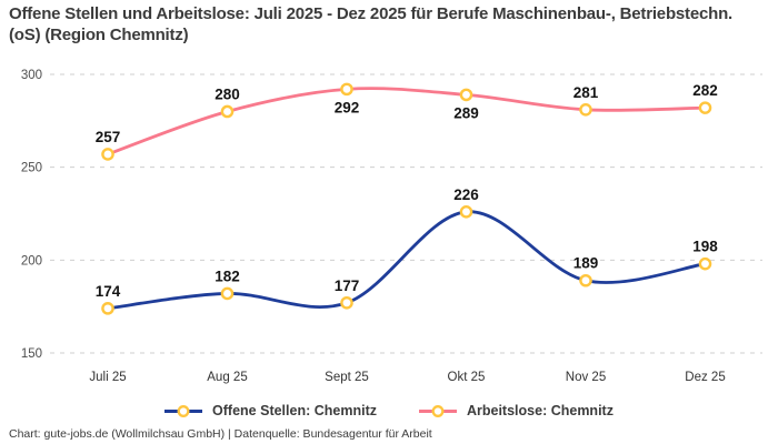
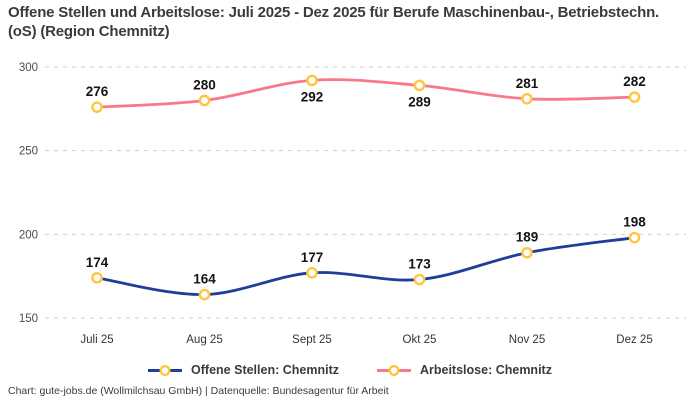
Arbeitslose: Chemnitz/Juli 25: 257 -> 276
Offene Stellen: Chemnitz/Aug 25: 182 -> 164
Offene Stellen: Chemnitz/Okt 25: 226 -> 173
